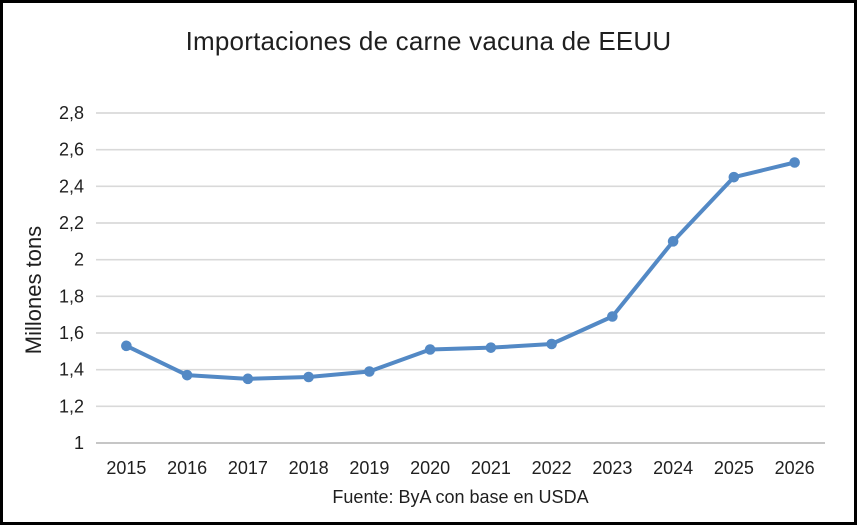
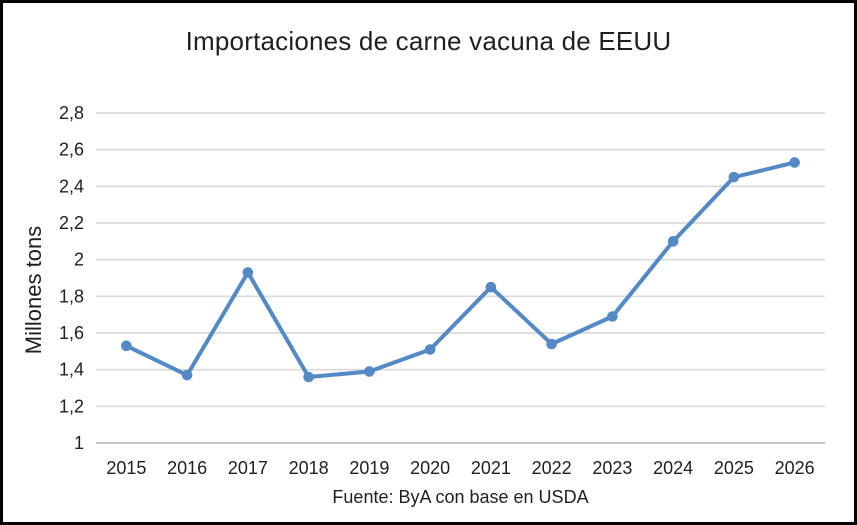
2017: 1,35 -> 1,93
2021: 1,52 -> 1,85
